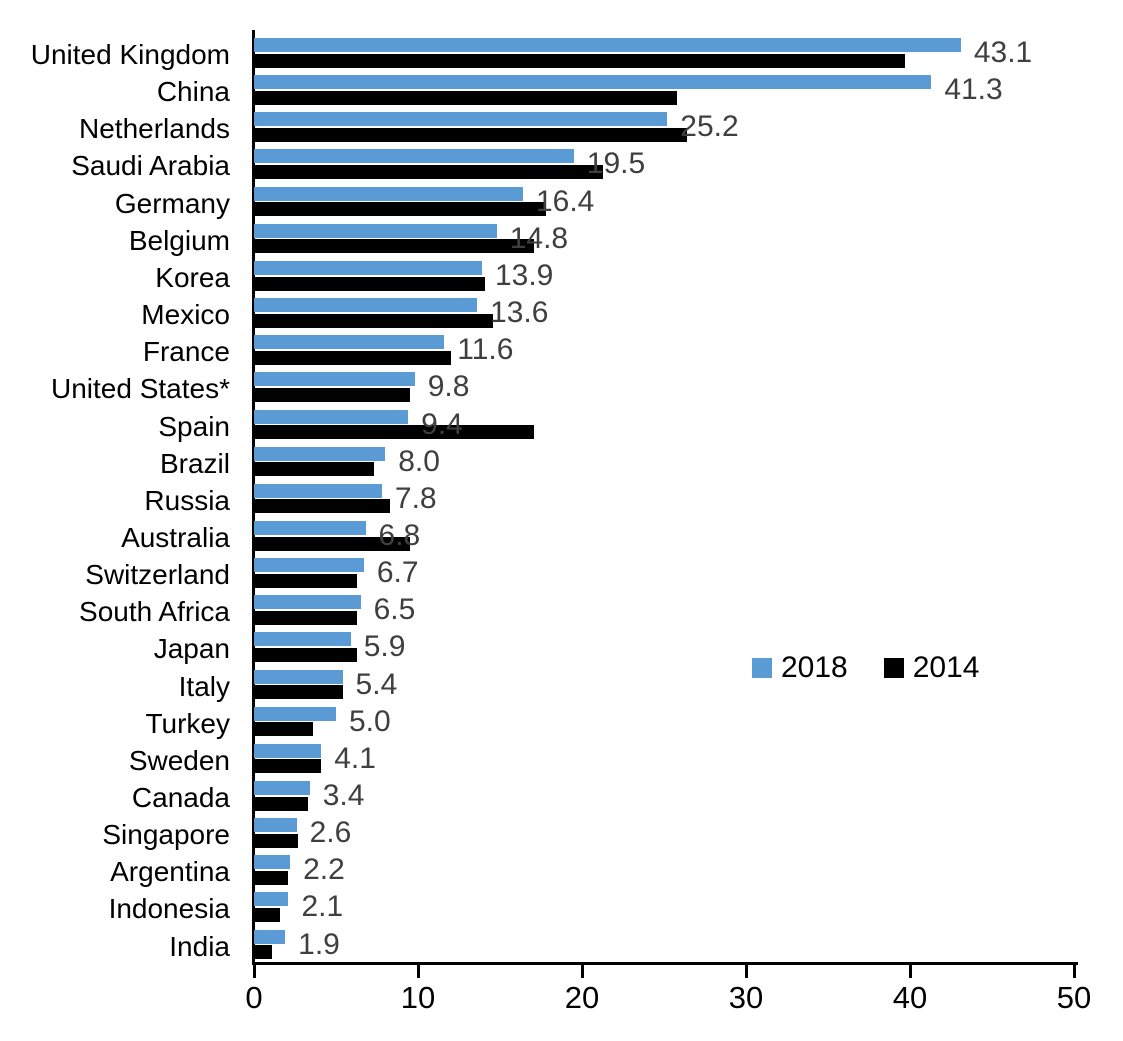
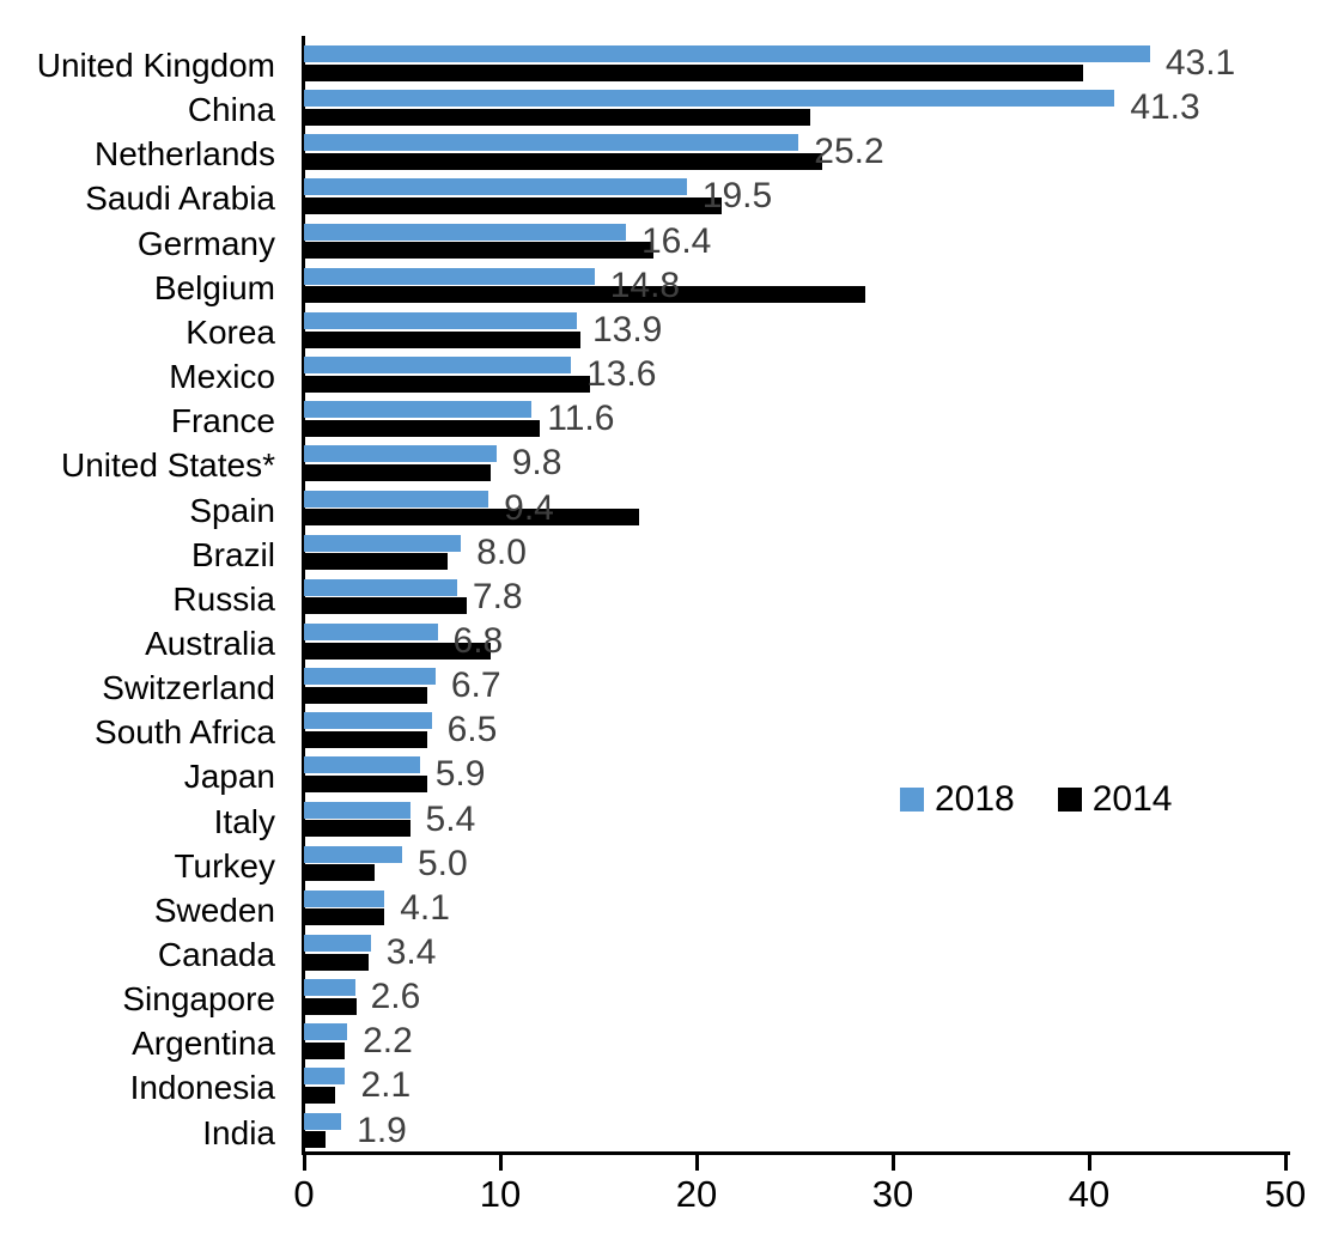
2014/Belgium: 17.1 -> 28.6
